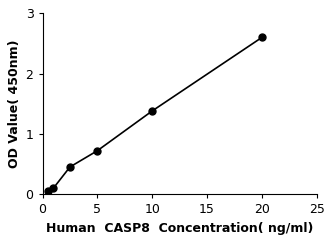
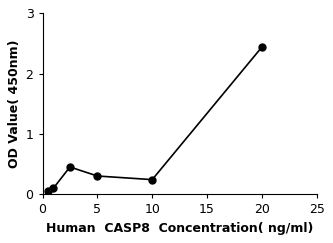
5: 0.72 -> 0.30
10: 1.38 -> 0.24
20: 2.60 -> 2.44
